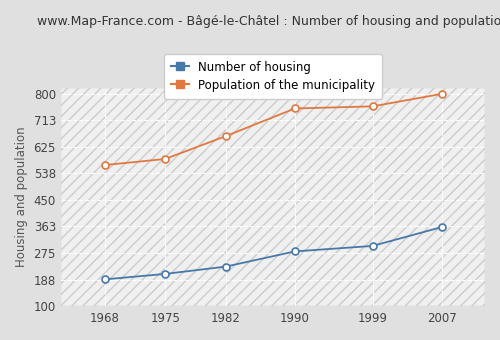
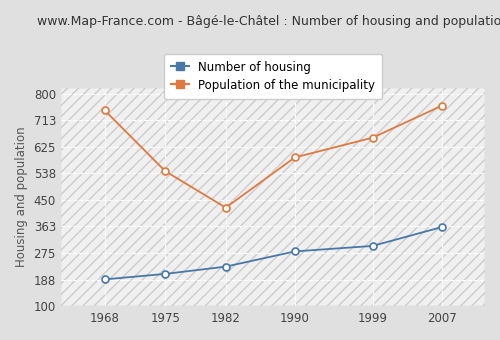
Population of the municipality/1968: 565 -> 745
Population of the municipality/1975: 585 -> 545
Population of the municipality/1982: 660 -> 425
Population of the municipality/1990: 751 -> 590
Population of the municipality/1999: 758 -> 655
Population of the municipality/2007: 799 -> 760
